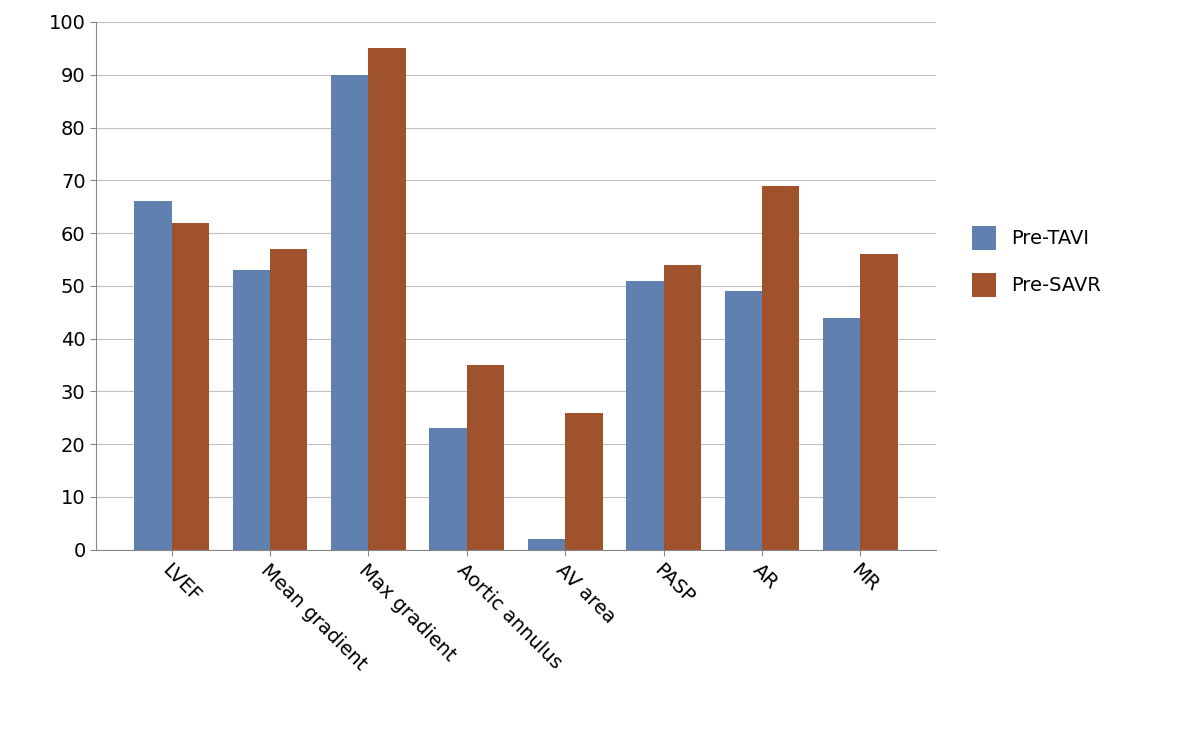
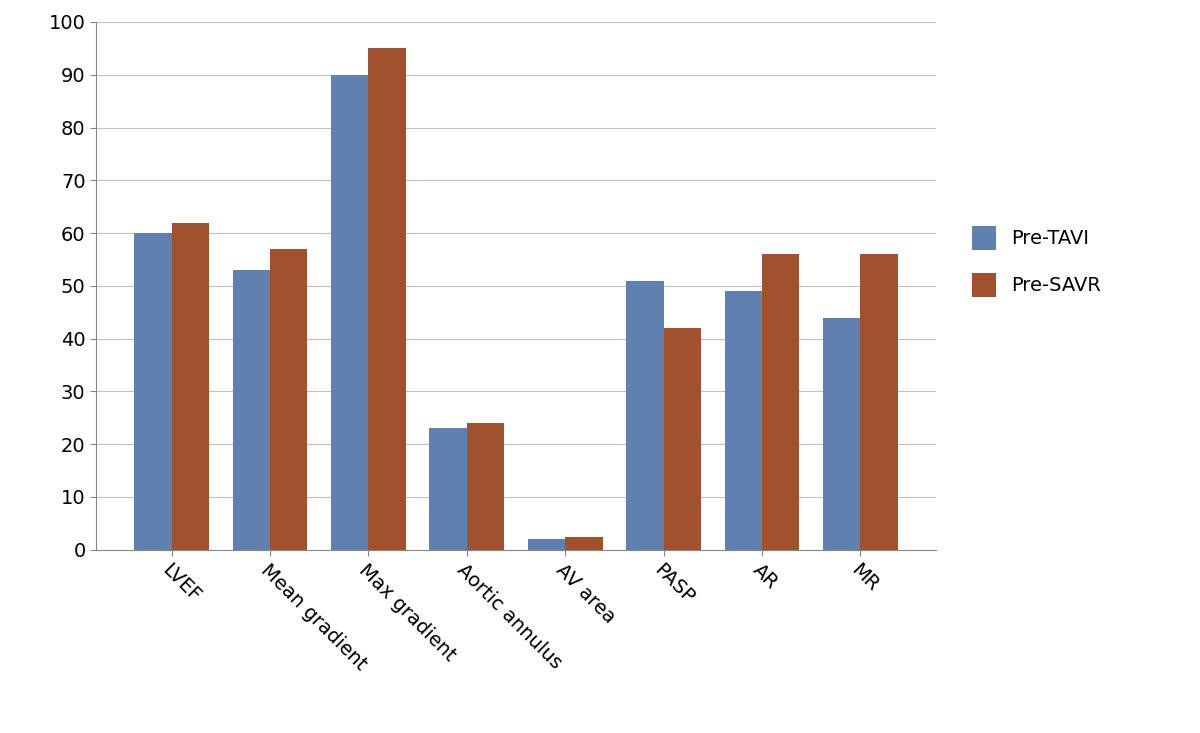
Pre-TAVI/LVEF: 66 -> 60
Pre-SAVR/Aortic annulus: 35.0 -> 24.0
Pre-SAVR/AV area: 26.0 -> 2.5
Pre-SAVR/PASP: 54.0 -> 42.0
Pre-SAVR/AR: 69.0 -> 56.0
